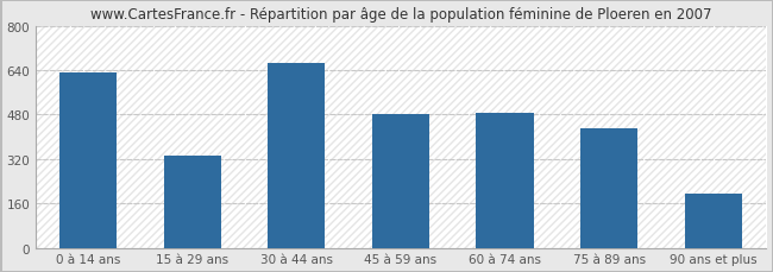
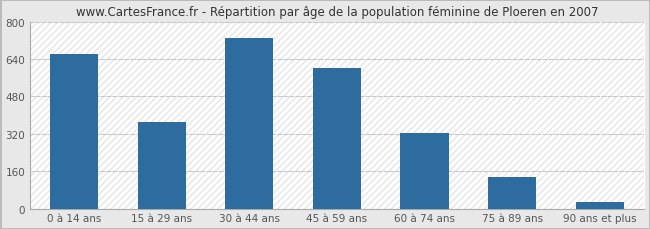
0 à 14 ans: 630 -> 660
15 à 29 ans: 330 -> 370
30 à 44 ans: 665 -> 730
45 à 59 ans: 480 -> 600
60 à 74 ans: 485 -> 325
75 à 89 ans: 430 -> 135
90 ans et plus: 195 -> 28
